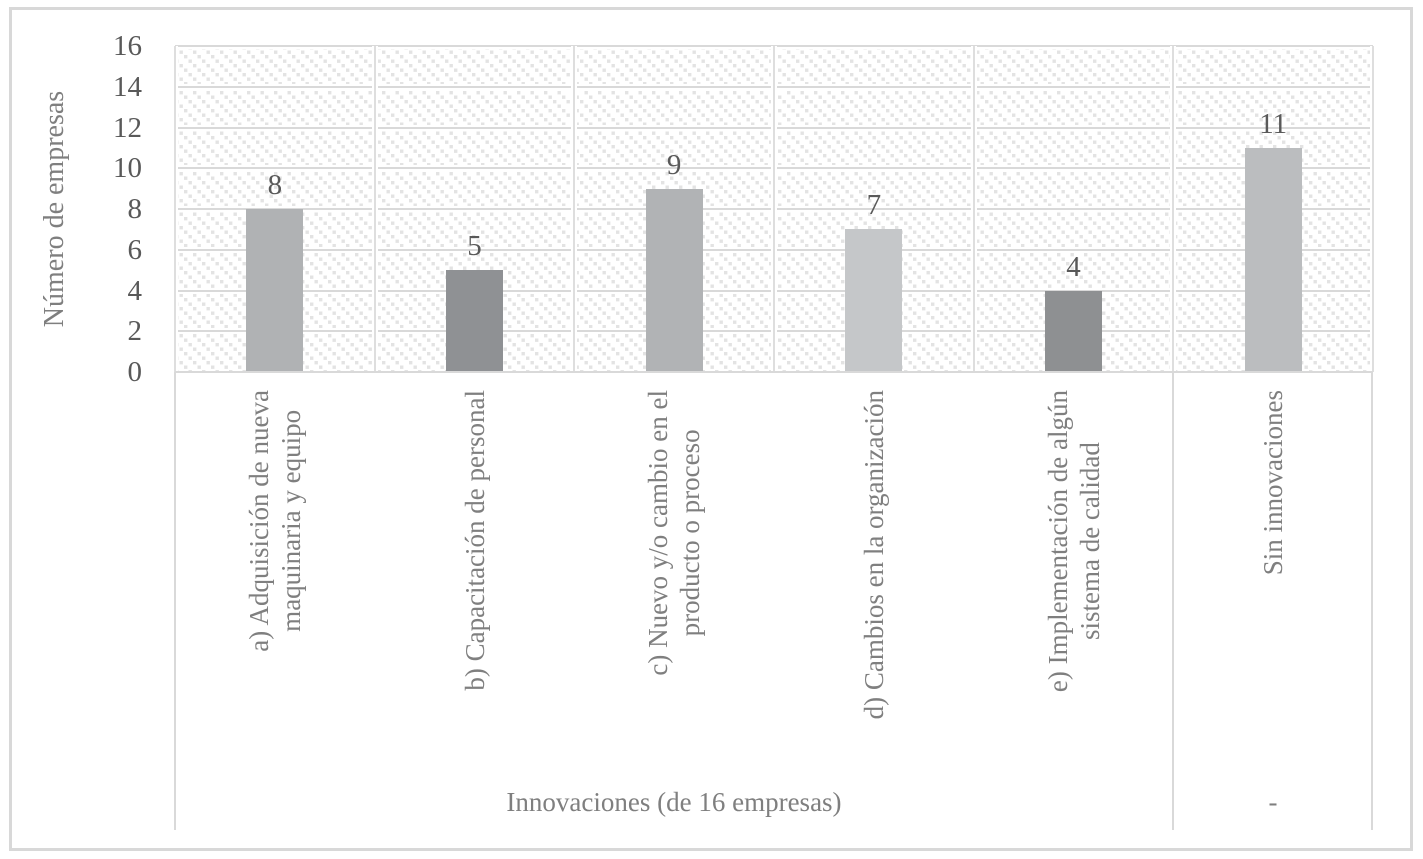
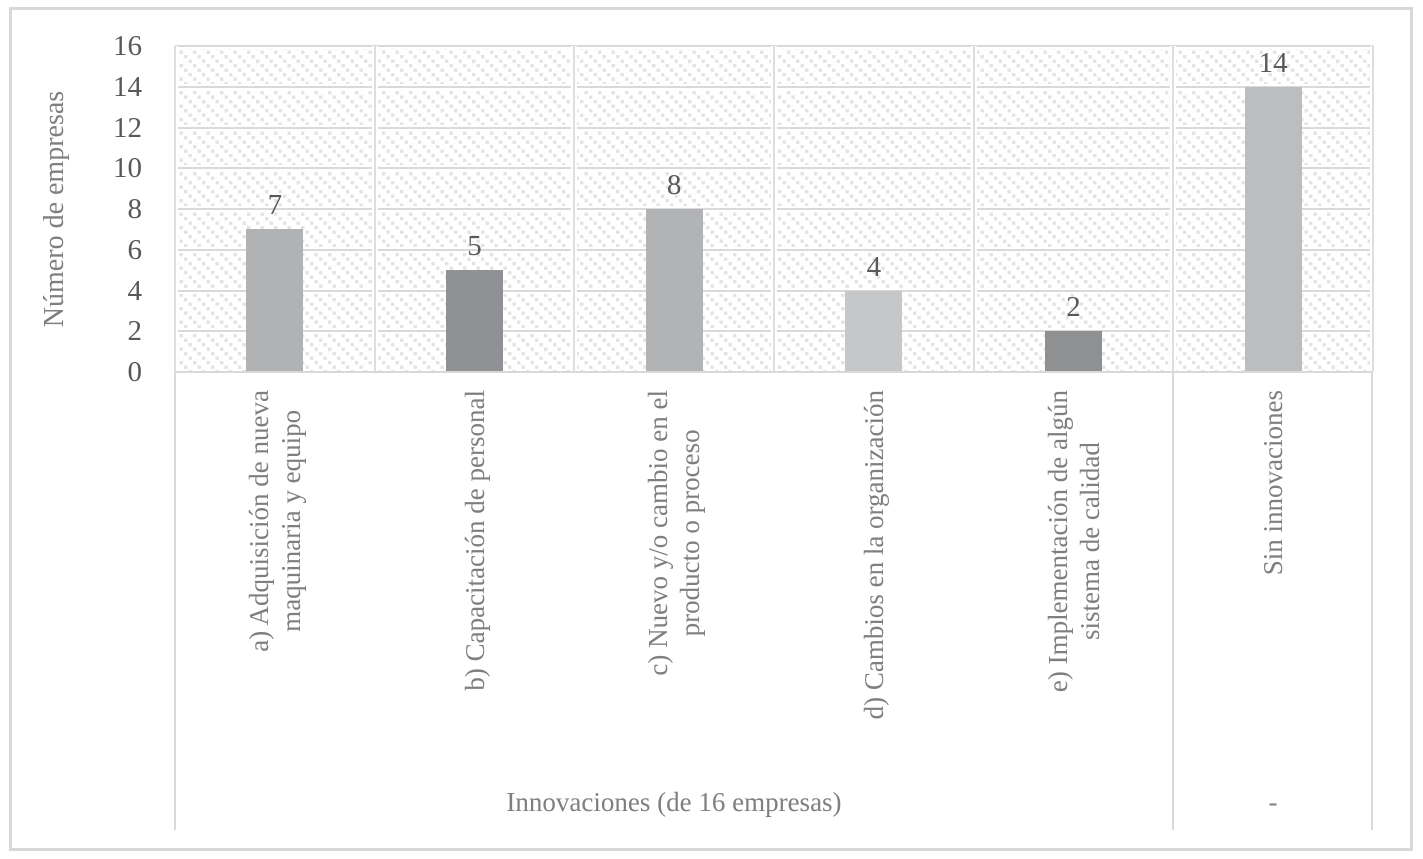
a) Adquisición de nueva maquinaria y equipo: 8 -> 7
c) Nuevo y/o cambio en el producto o proceso: 9 -> 8
d) Cambios en la organización: 7 -> 4
e) Implementación de algún sistema de calidad: 4 -> 2
Sin innovaciones: 11 -> 14
